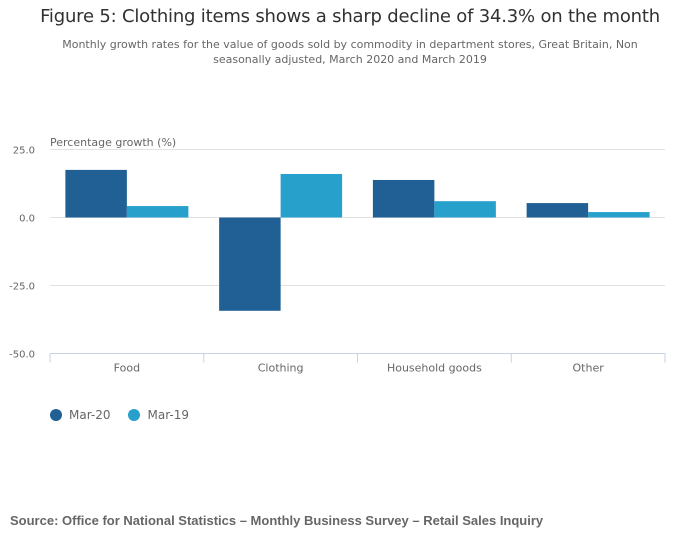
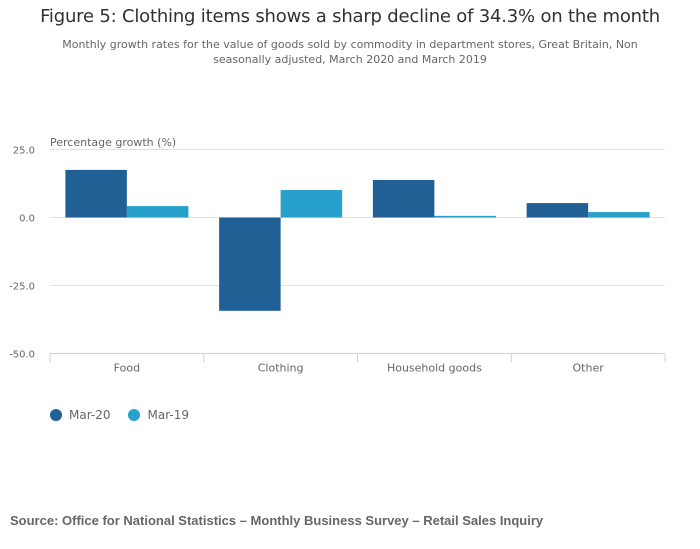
Mar-19/Clothing: 16 -> 10
Mar-19/Household goods: 6 -> 1
